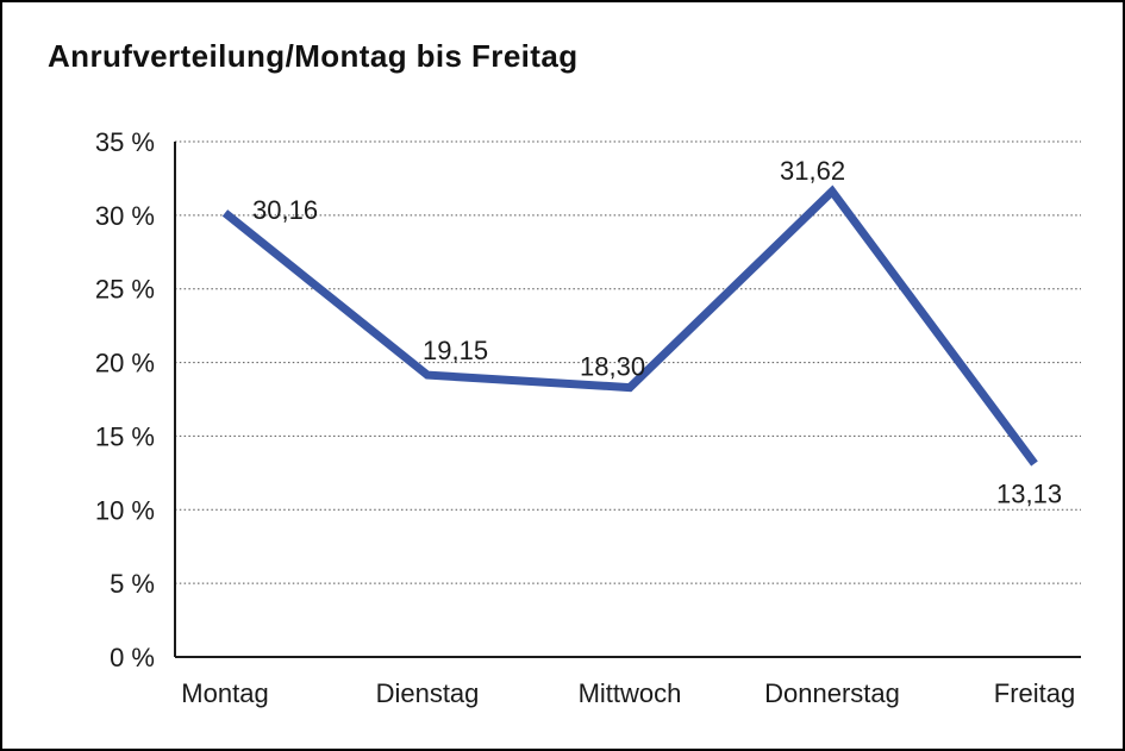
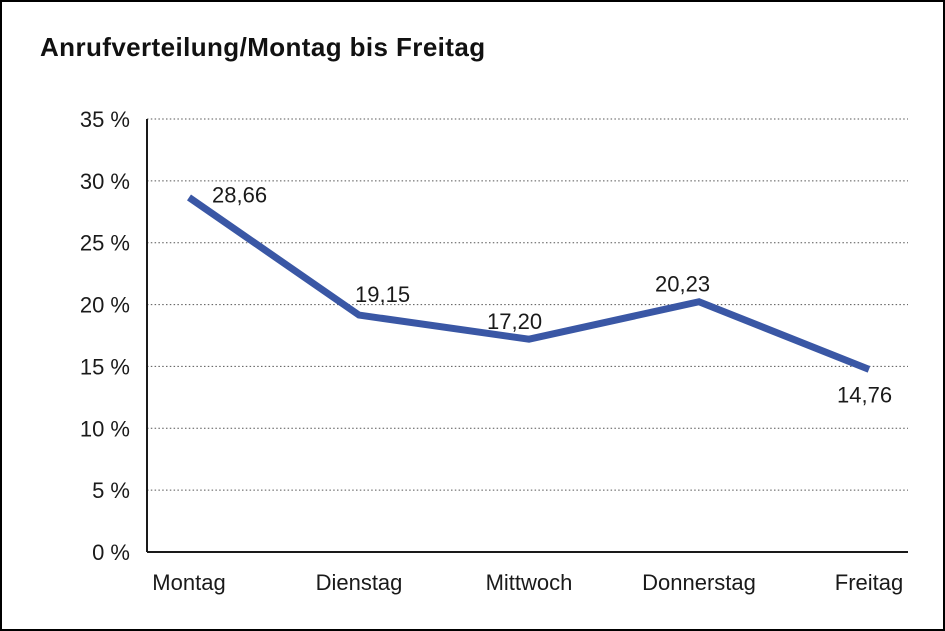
Montag: 30,16 -> 28,66
Mittwoch: 18,30 -> 17,20
Donnerstag: 31,62 -> 20,23
Freitag: 13,13 -> 14,76
